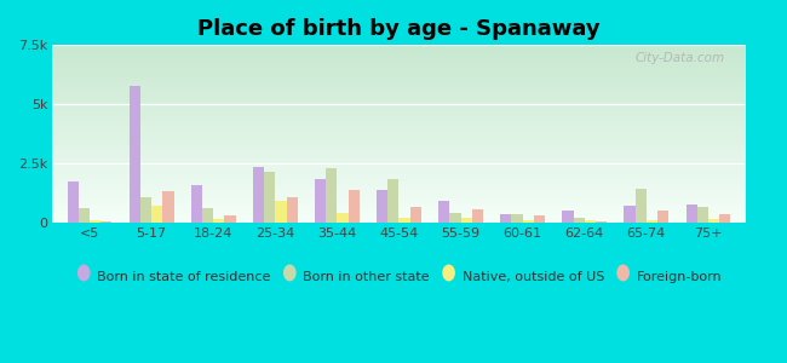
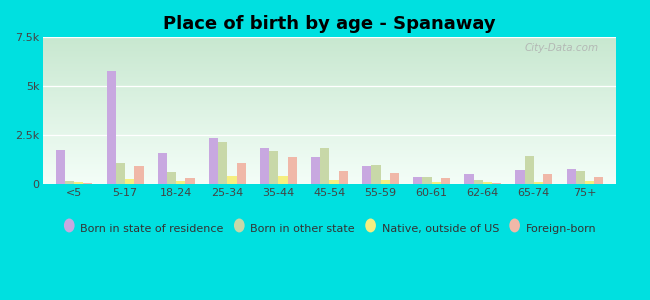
Born in other state/<5: 0.6k -> 0.2k
Native, outside of US/5-17: 0.7k -> 0.2k
Foreign-born/5-17: 1.3k -> 0.9k
Native, outside of US/25-34: 0.9k -> 0.4k
Born in other state/35-44: 2.3k -> 1.6k
Born in other state/55-59: 0.4k -> 1.0k
